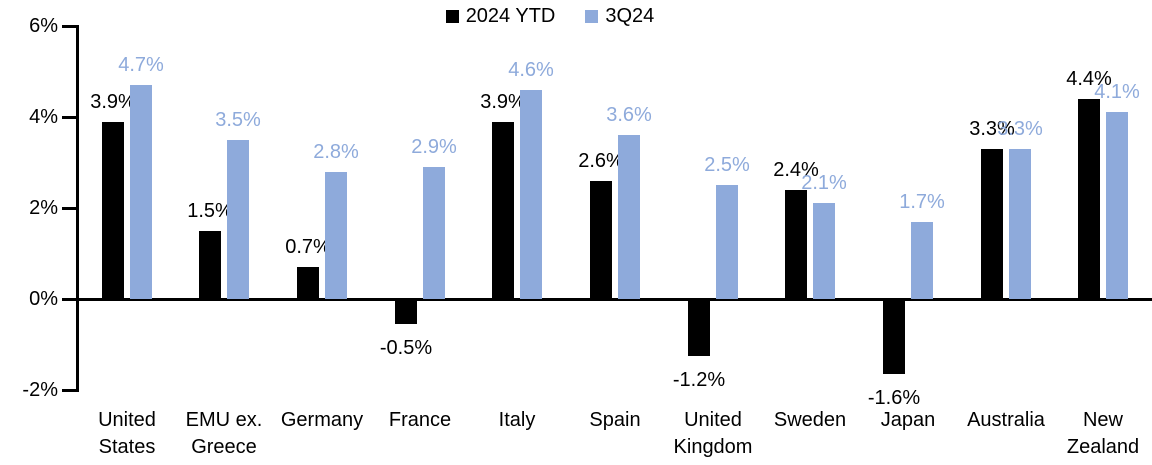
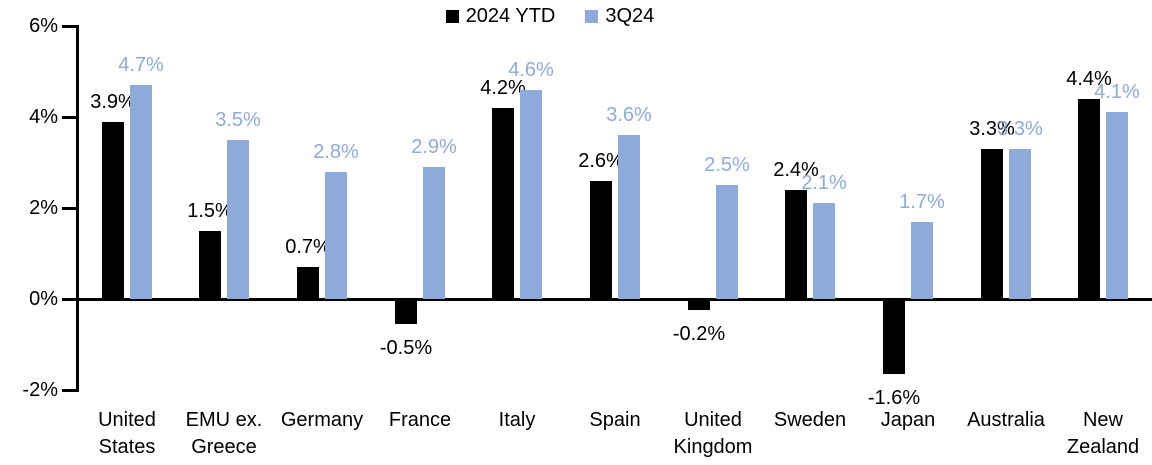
2024 YTD/Italy: 3.9% -> 4.2%
2024 YTD/United Kingdom: -1.2% -> -0.2%
